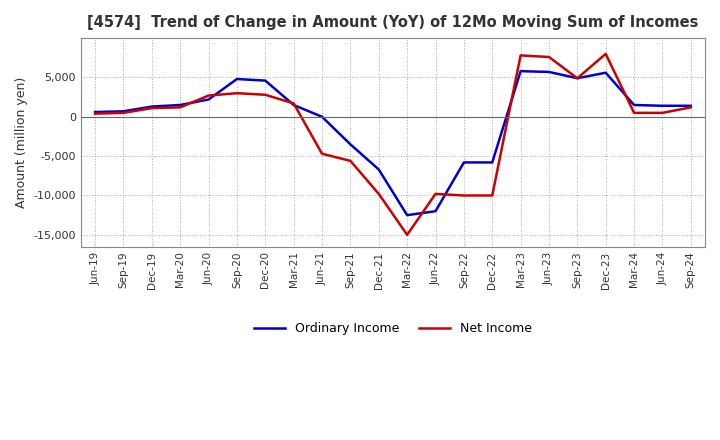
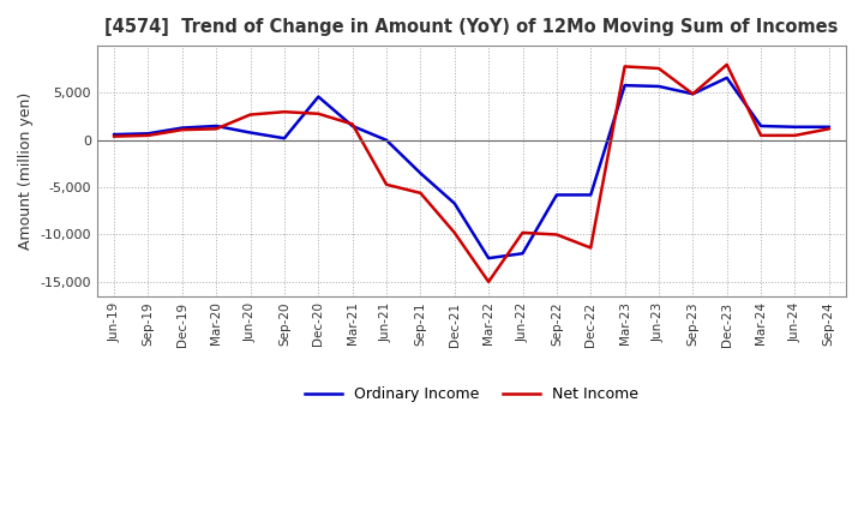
Ordinary Income/Jun-20: 2,200 -> 800
Ordinary Income/Sep-20: 4,800 -> 200
Net Income/Dec-22: -10,000 -> -11,400
Ordinary Income/Dec-23: 5,600 -> 6,600
